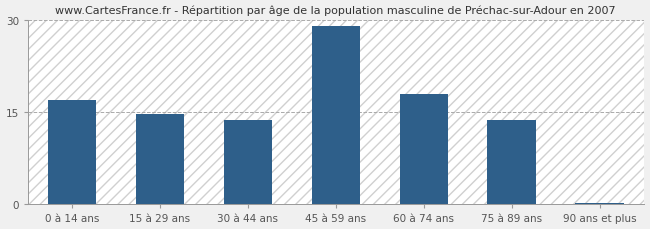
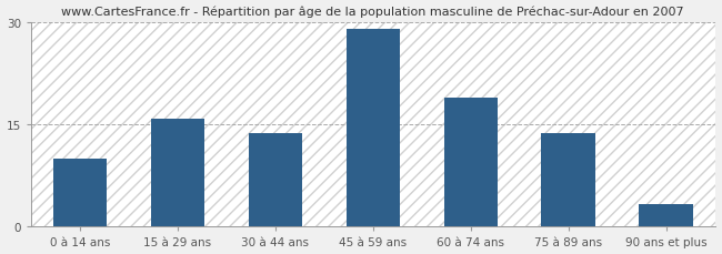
0 à 14 ans: 17.0 -> 10.0
15 à 29 ans: 14.7 -> 15.8
60 à 74 ans: 18.0 -> 19.0
90 ans et plus: 0.3 -> 3.4
